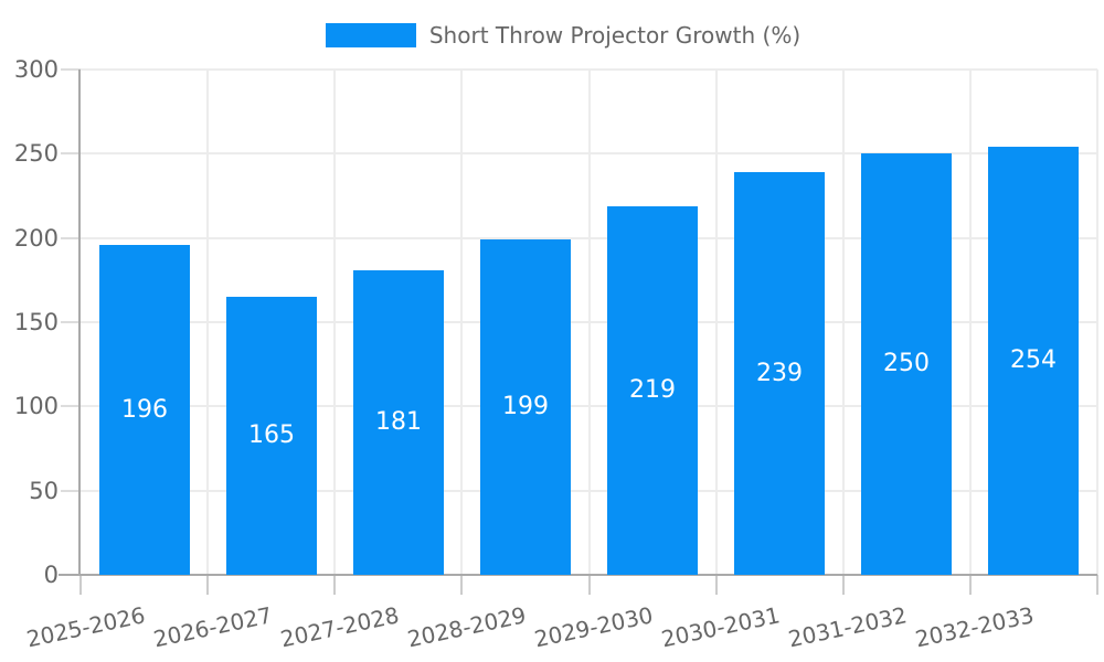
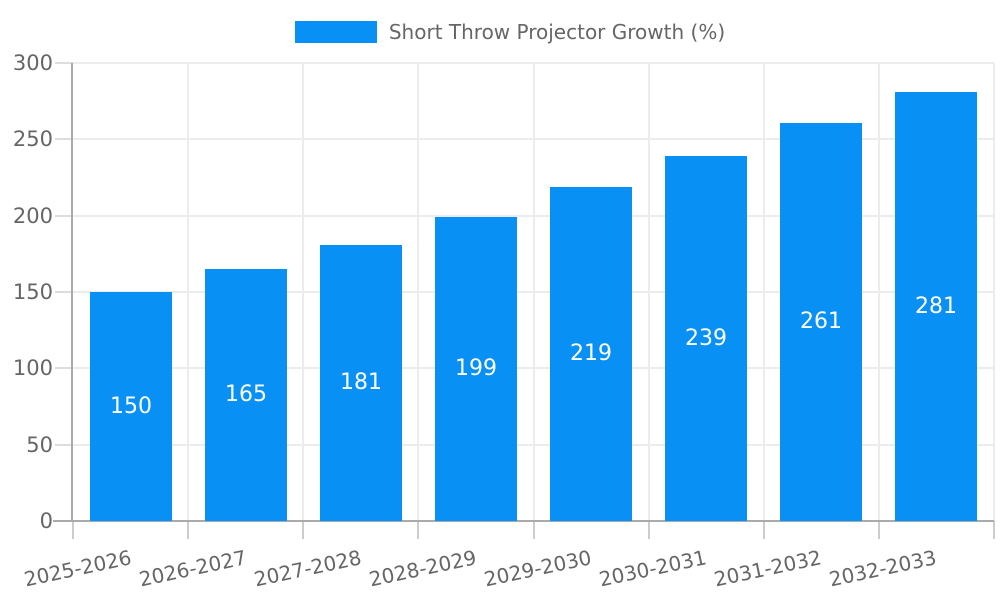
2025-2026: 196 -> 150
2031-2032: 250 -> 261
2032-2033: 254 -> 281
